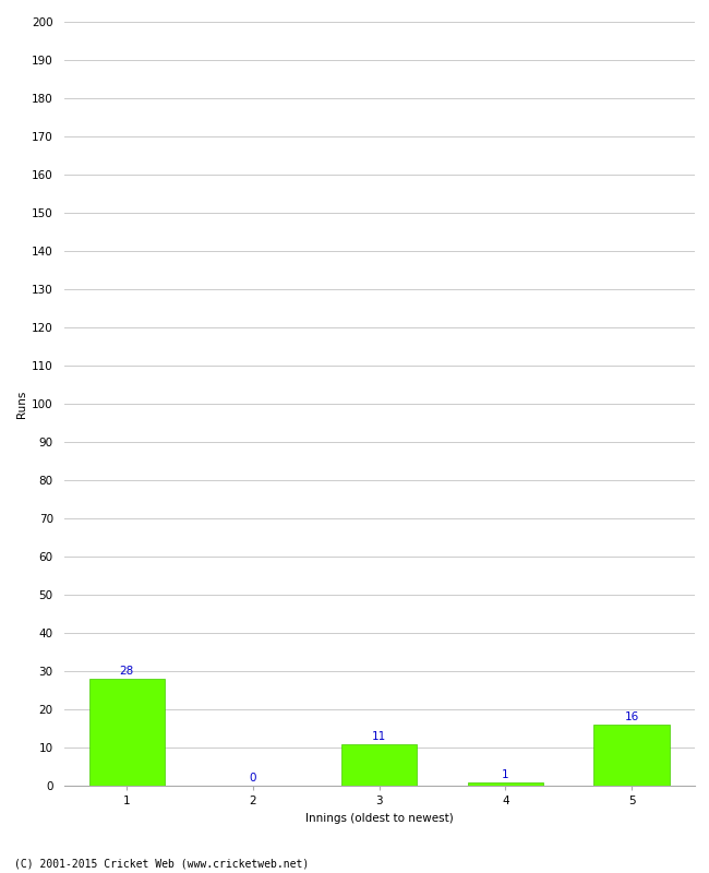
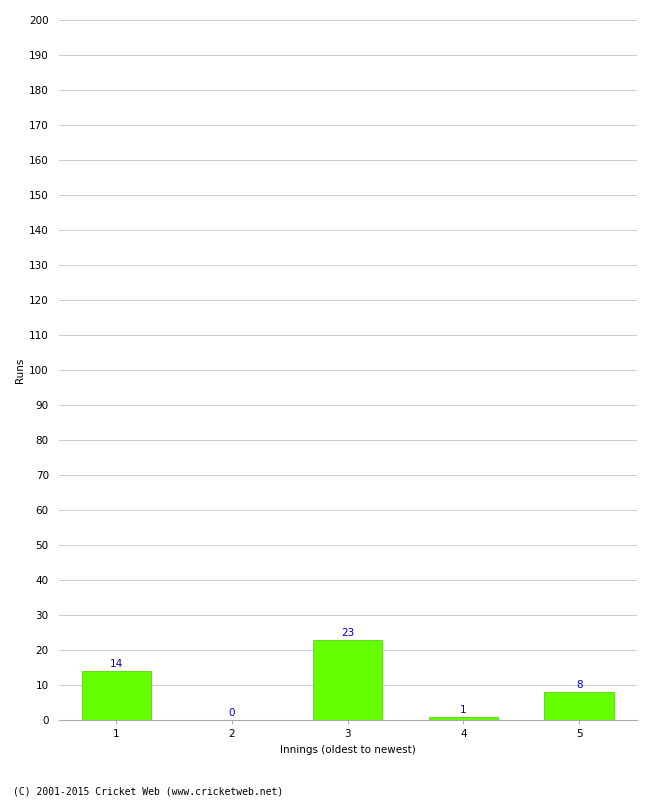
1: 28 -> 14
3: 11 -> 23
5: 16 -> 8
